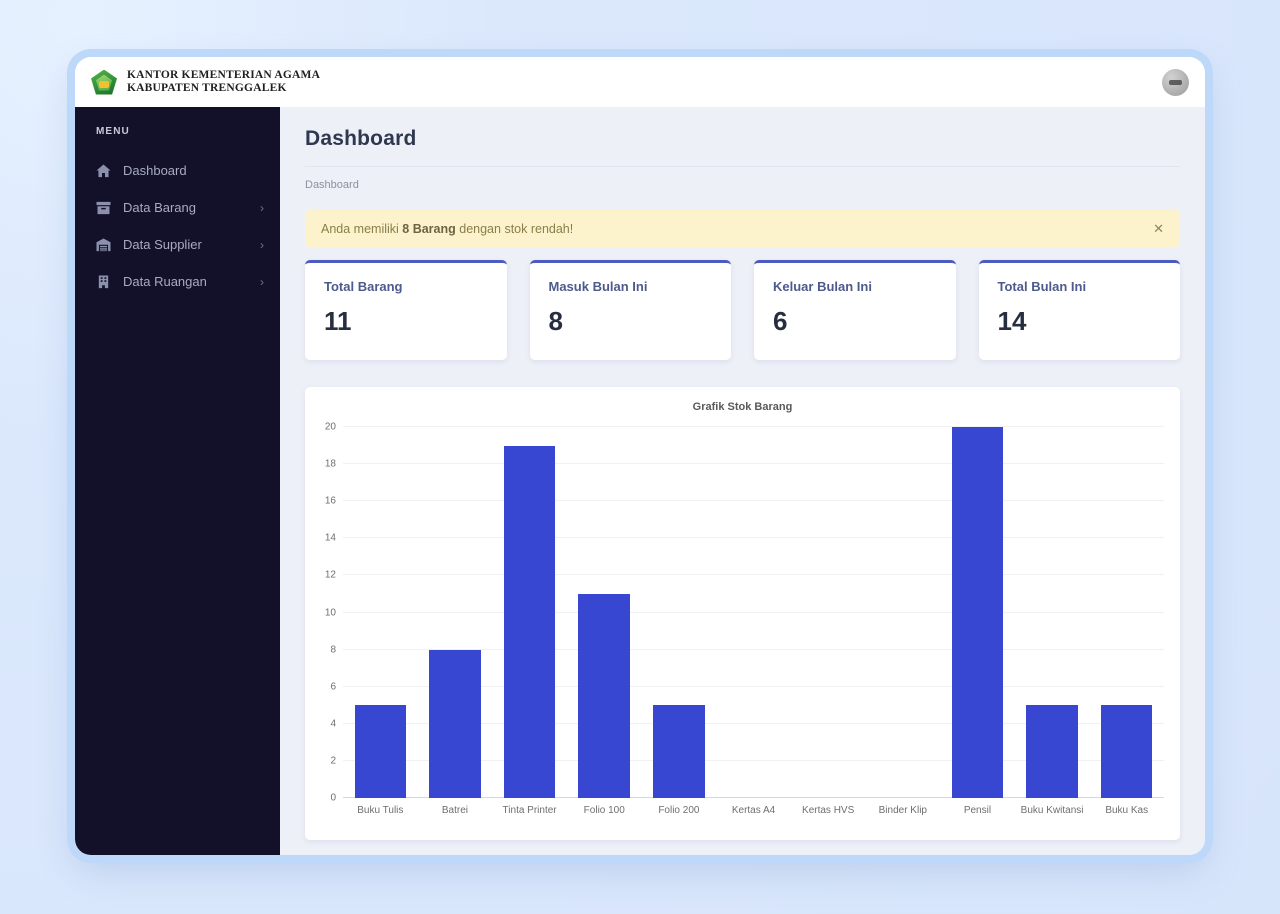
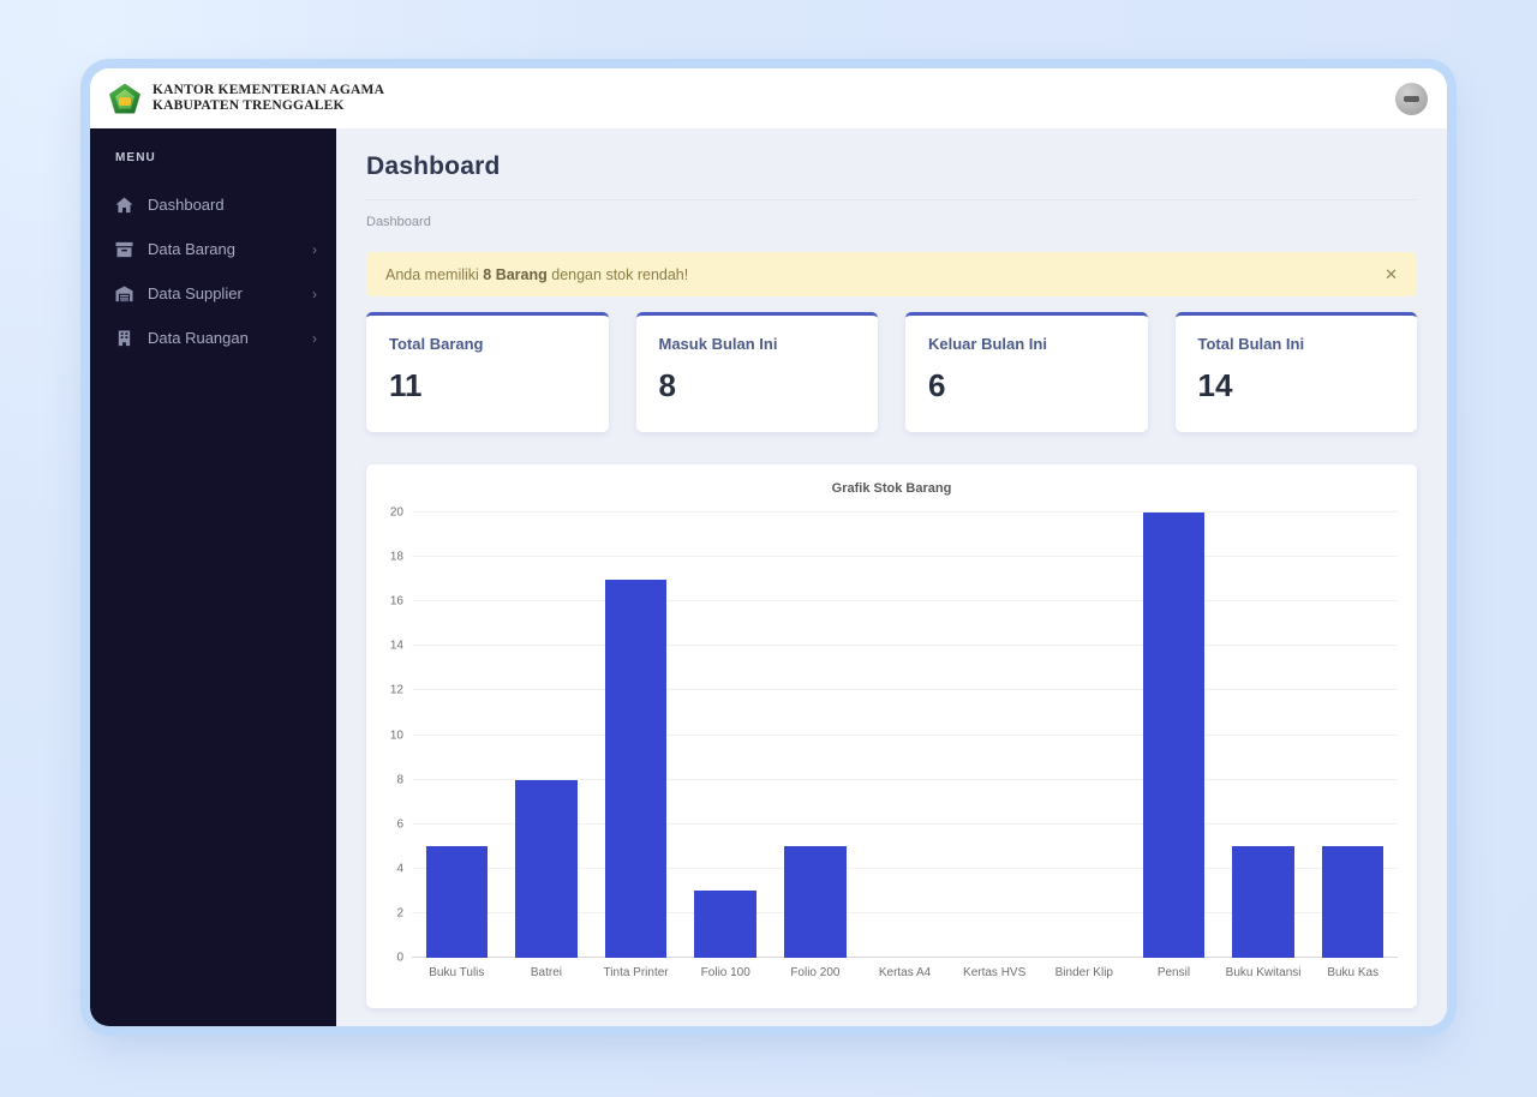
Tinta Printer: 19 -> 17
Folio 100: 11 -> 3
